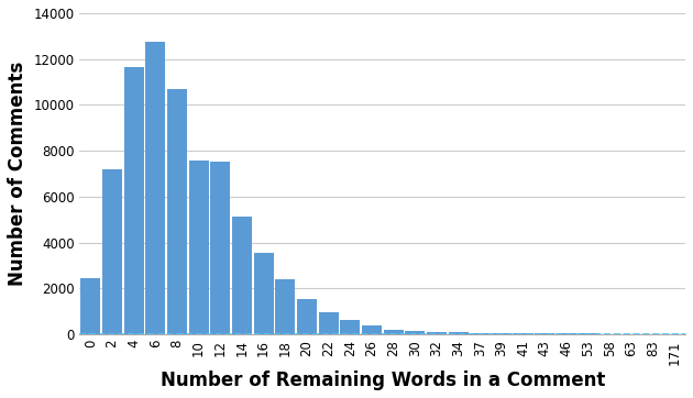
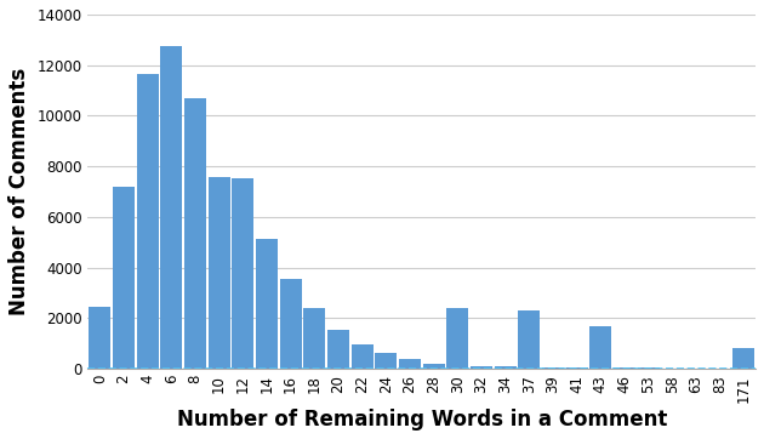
30: 150 -> 2400
37: 70 -> 2300
43: 40 -> 1700
171: 20 -> 800
